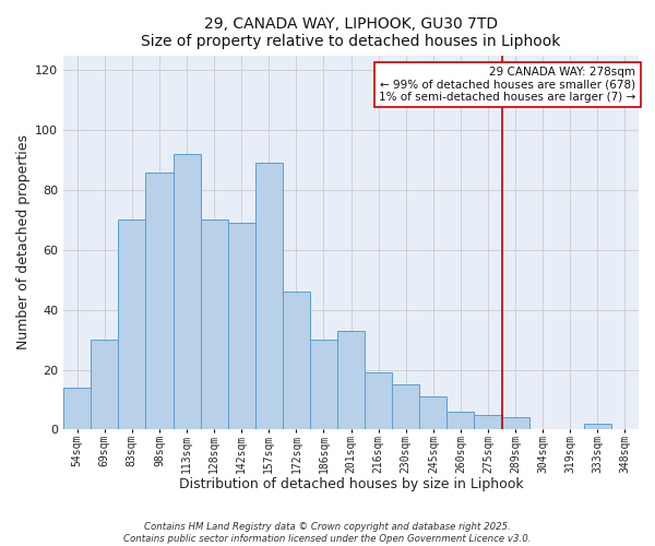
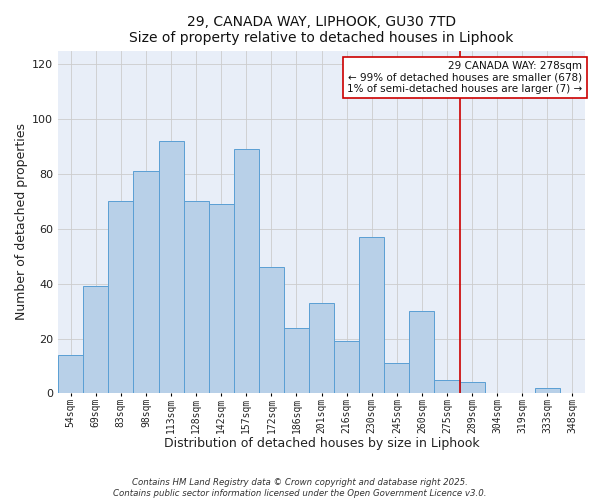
69sqm: 30 -> 39
98sqm: 86 -> 81
186sqm: 30 -> 24
230sqm: 15 -> 57
260sqm: 6 -> 30
